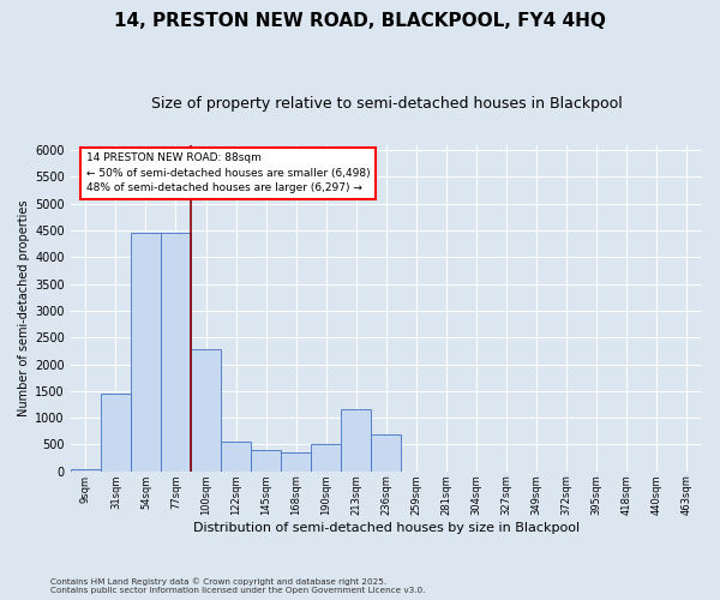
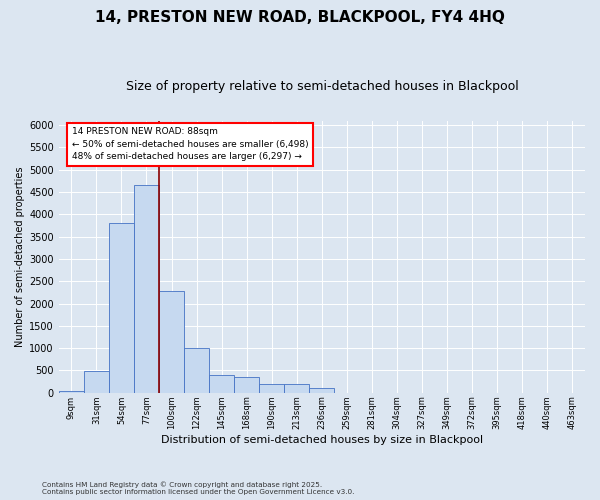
31sqm: 1450 -> 490
54sqm: 4450 -> 3800
77sqm: 4450 -> 4650
122sqm: 550 -> 1000
190sqm: 500 -> 200
213sqm: 1150 -> 200
236sqm: 700 -> 100
